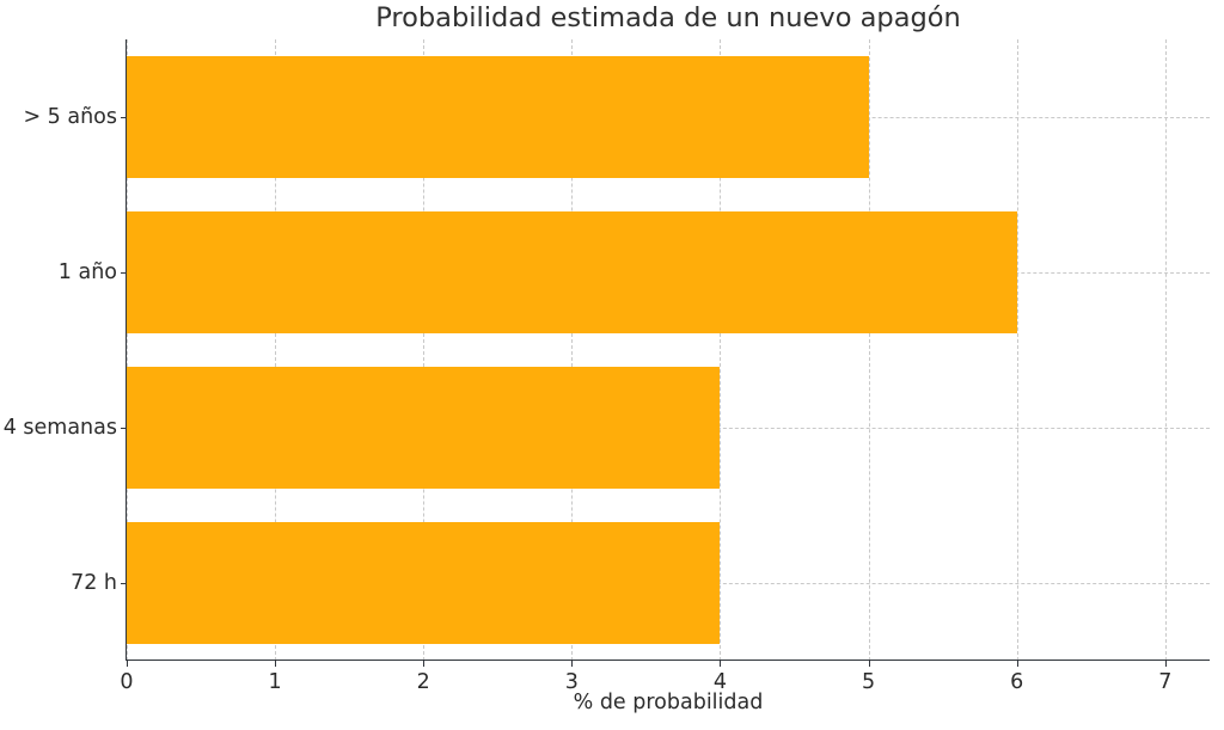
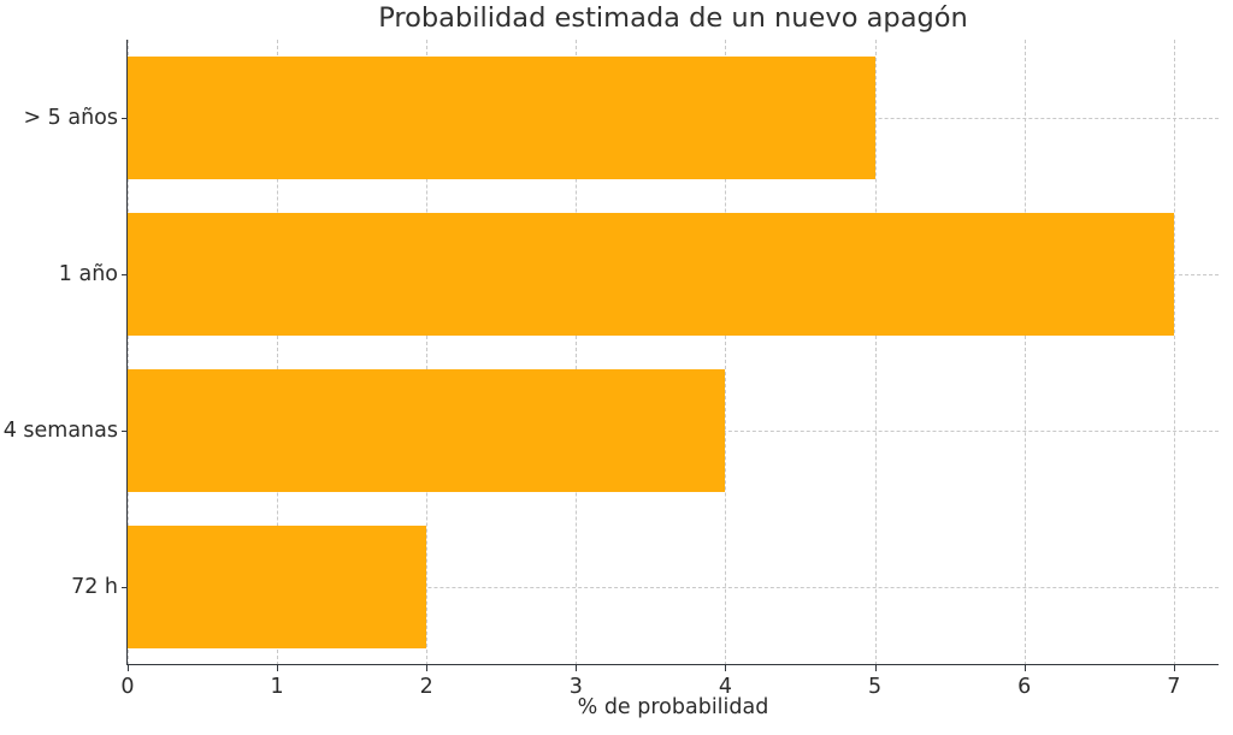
72 h: 4 -> 2
1 año: 6 -> 7
